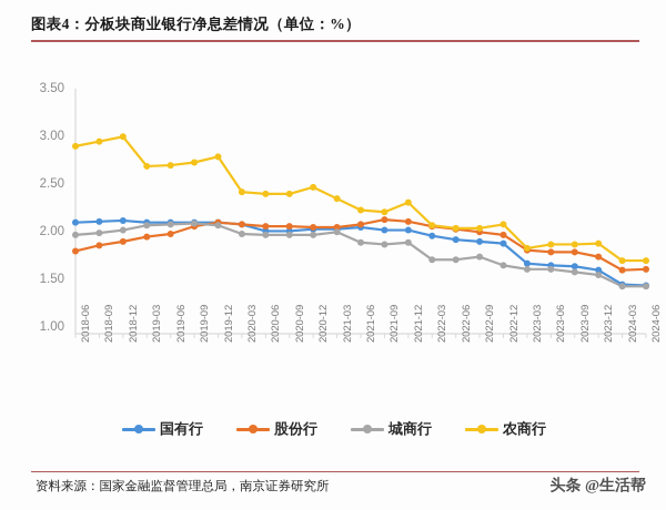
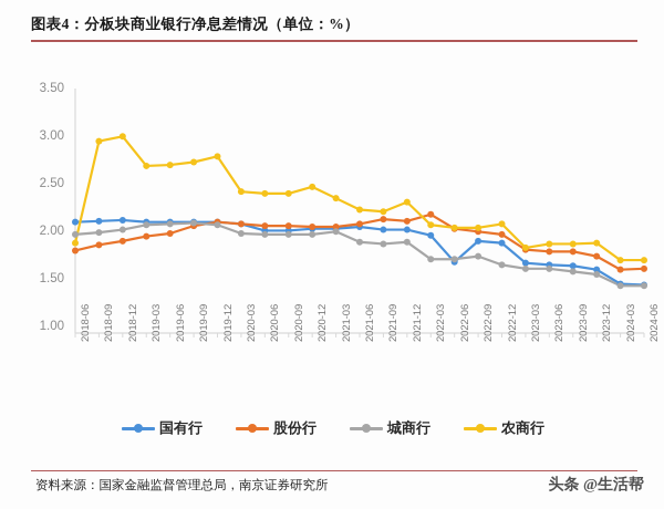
农商行/2018-06: 2.9 -> 1.9
股份行/2022-03: 2.1 -> 2.2
国有行/2022-06: 1.9 -> 1.7
